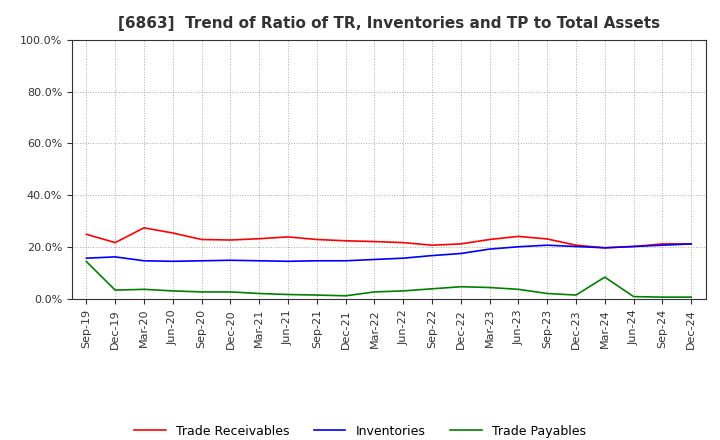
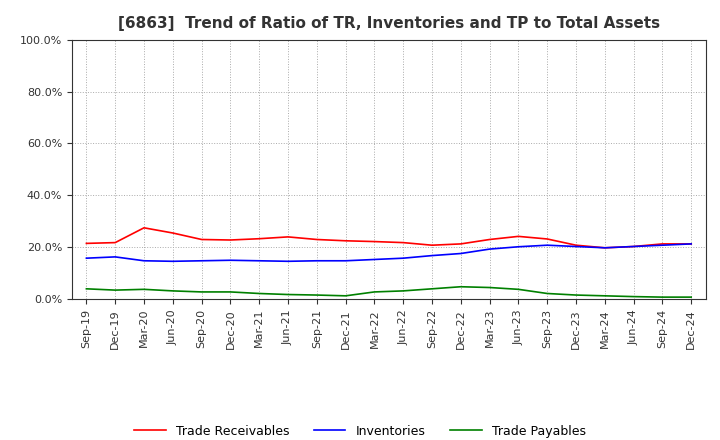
Trade Receivables/Sep-19: 25.0% -> 21.5%
Trade Payables/Sep-19: 14.5% -> 4.0%
Trade Payables/Mar-24: 8.5% -> 1.3%
